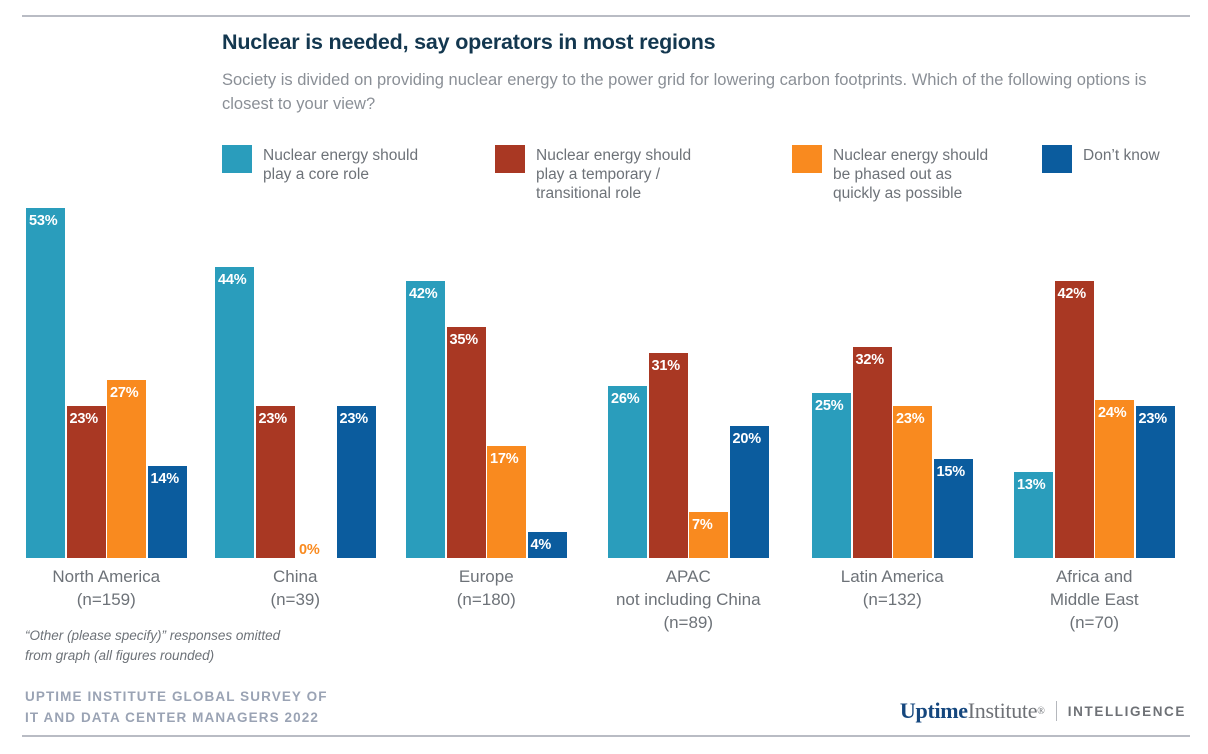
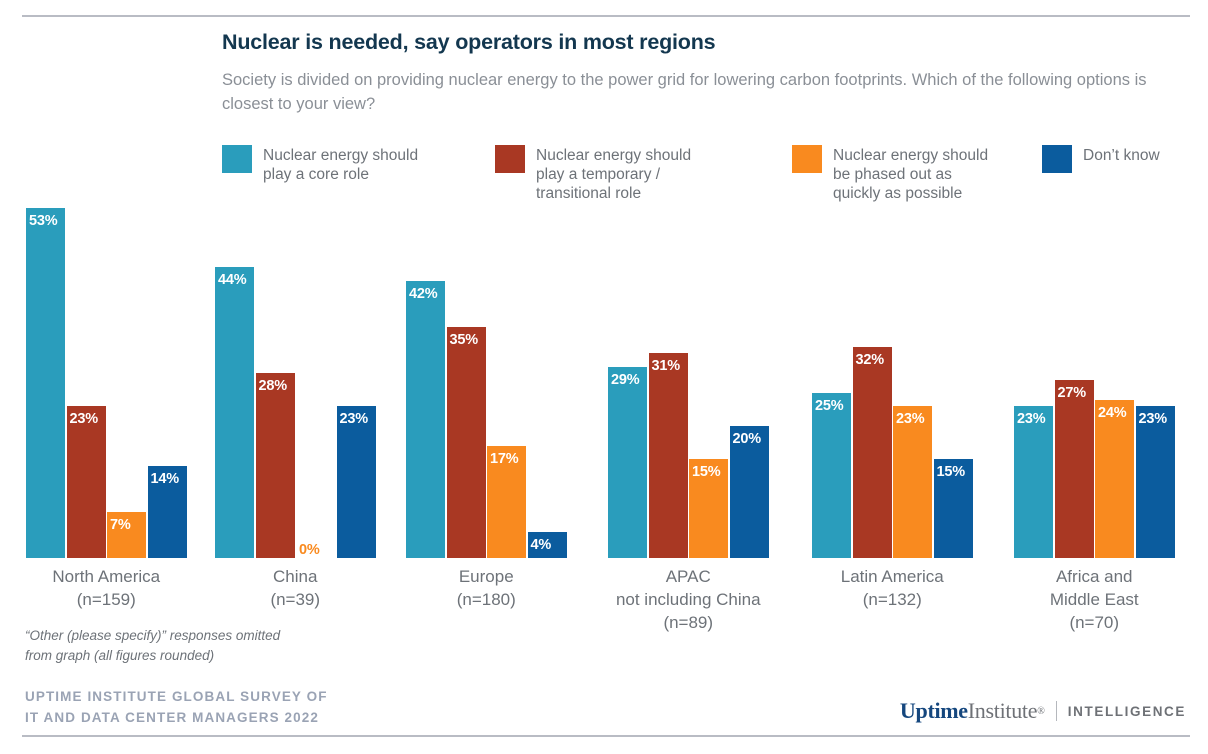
Nuclear energy should be phased out as quickly as possible/North America (n=159): 27% -> 7%
Nuclear energy should play a temporary / transitional role/China (n=39): 23% -> 28%
Nuclear energy should play a core role/APAC not including China (n=89): 26% -> 29%
Nuclear energy should be phased out as quickly as possible/APAC not including China (n=89): 7% -> 15%
Nuclear energy should play a core role/Africa and Middle East (n=70): 13% -> 23%
Nuclear energy should play a temporary / transitional role/Africa and Middle East (n=70): 42% -> 27%
